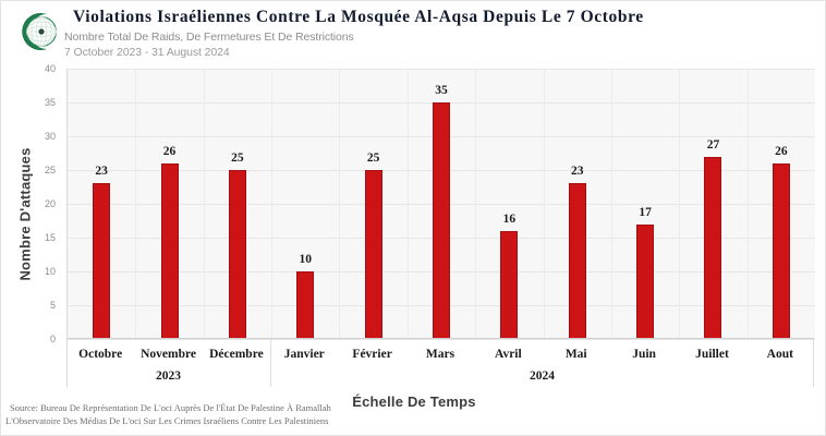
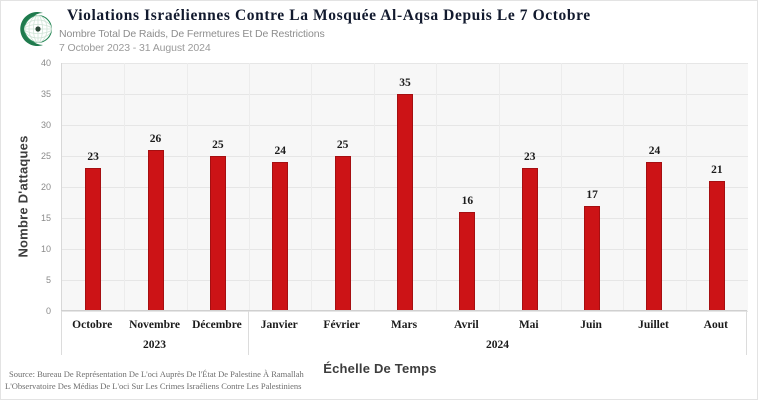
Janvier: 10 -> 24
Juillet: 27 -> 24
Aout: 26 -> 21
